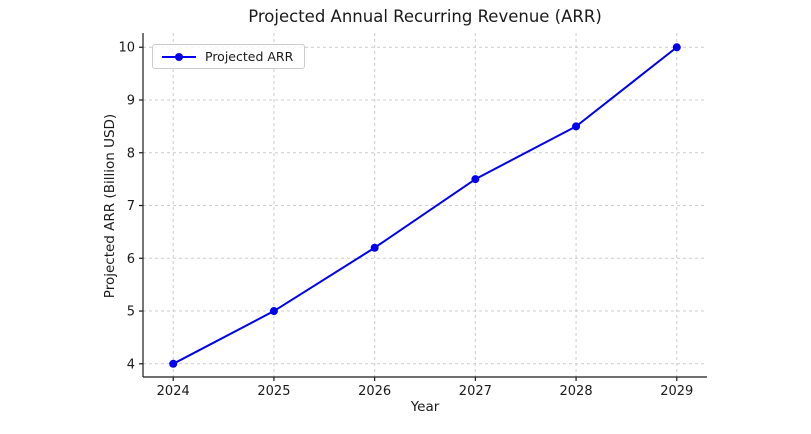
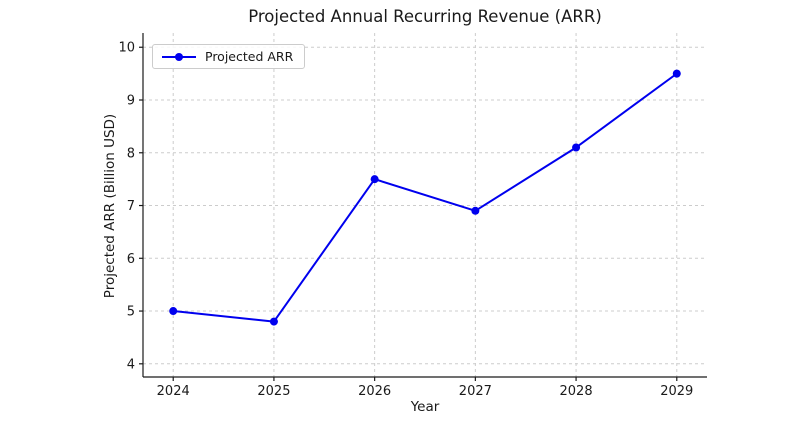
2024: 4.0 -> 5.0
2025: 5.0 -> 4.8
2026: 6.2 -> 7.5
2027: 7.5 -> 6.9
2028: 8.5 -> 8.1
2029: 10.0 -> 9.5
